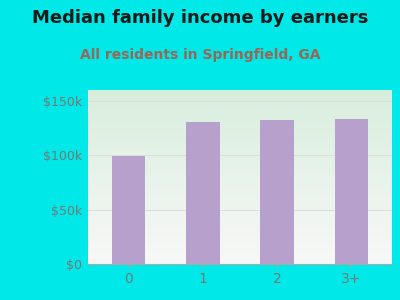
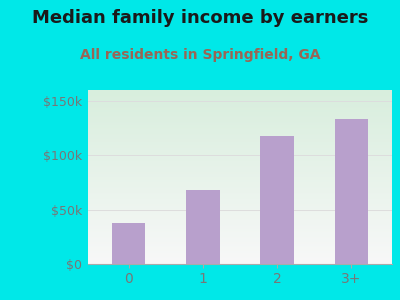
0: $99k -> $38k
1: $131k -> $68k
2: $132k -> $118k
